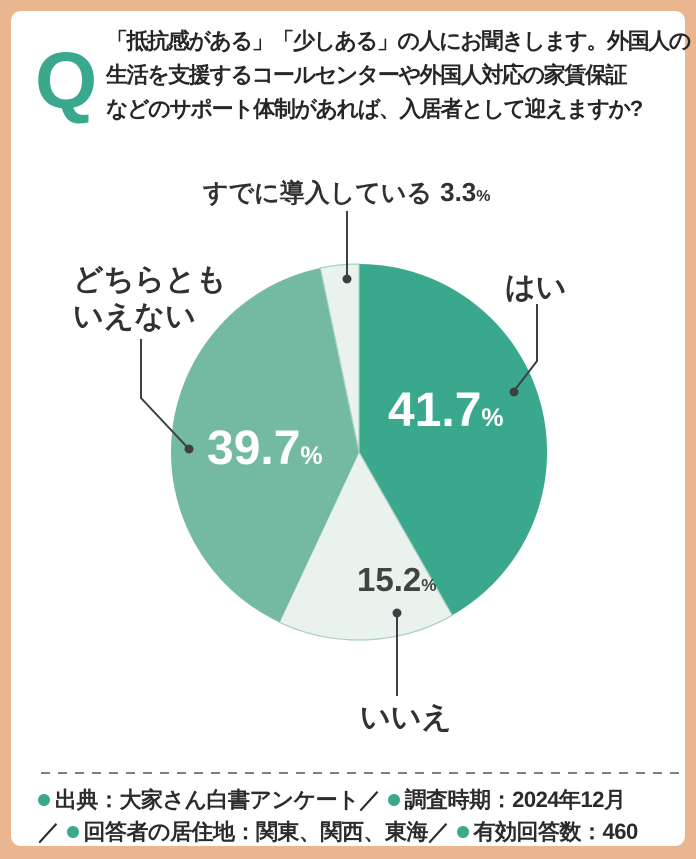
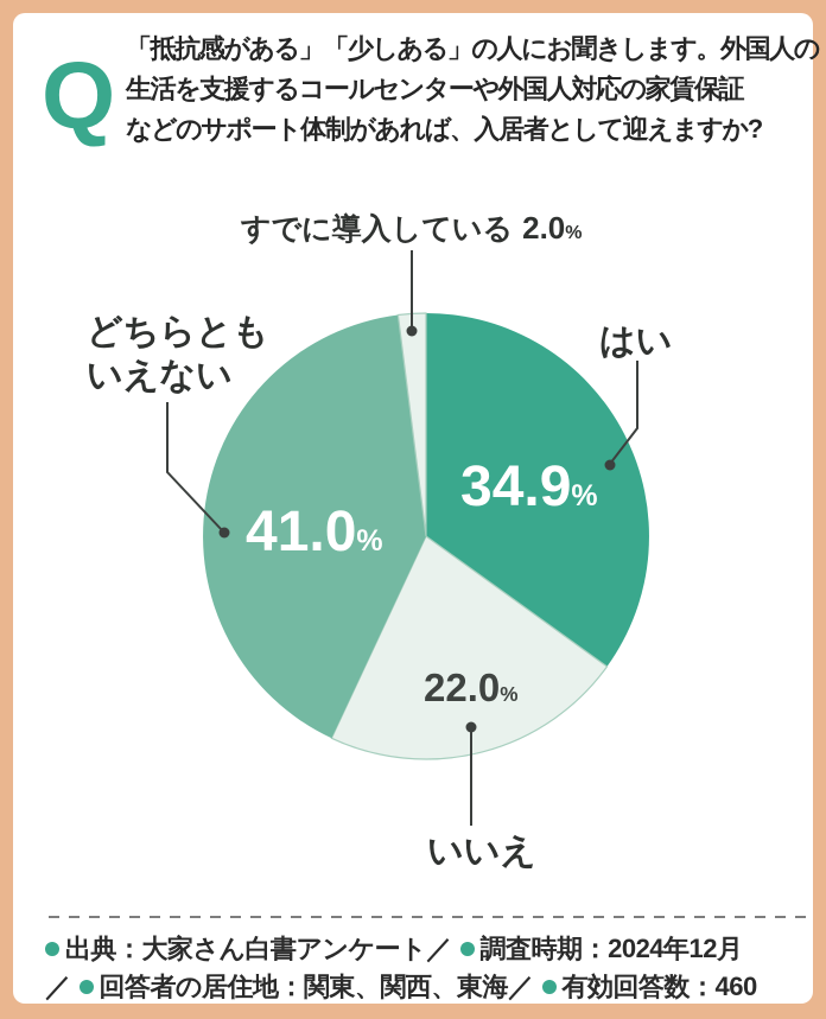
はい: 41.7 -> 34.9
いいえ: 15.2 -> 22.0
どちらともいえない: 39.7 -> 41.0
すでに導入している: 3.3 -> 2.0
